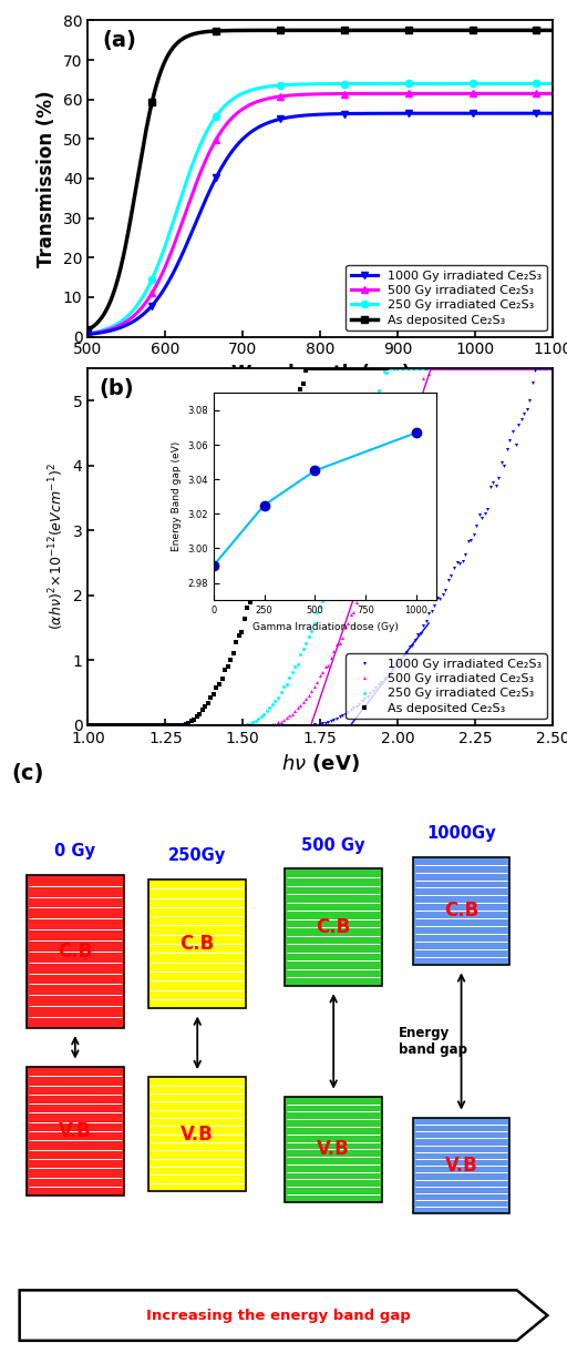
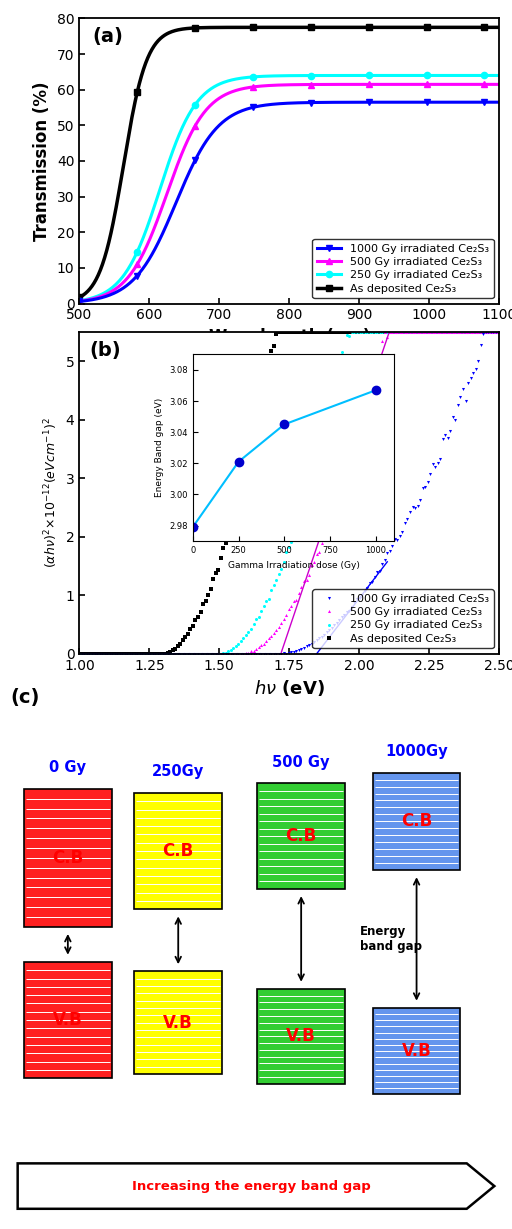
0: 2.990 -> 2.979
250: 3.025 -> 3.021
